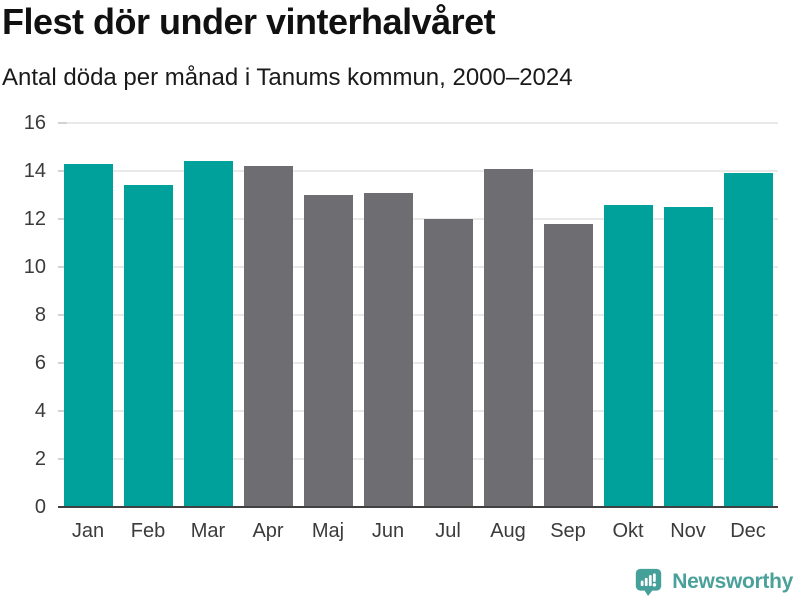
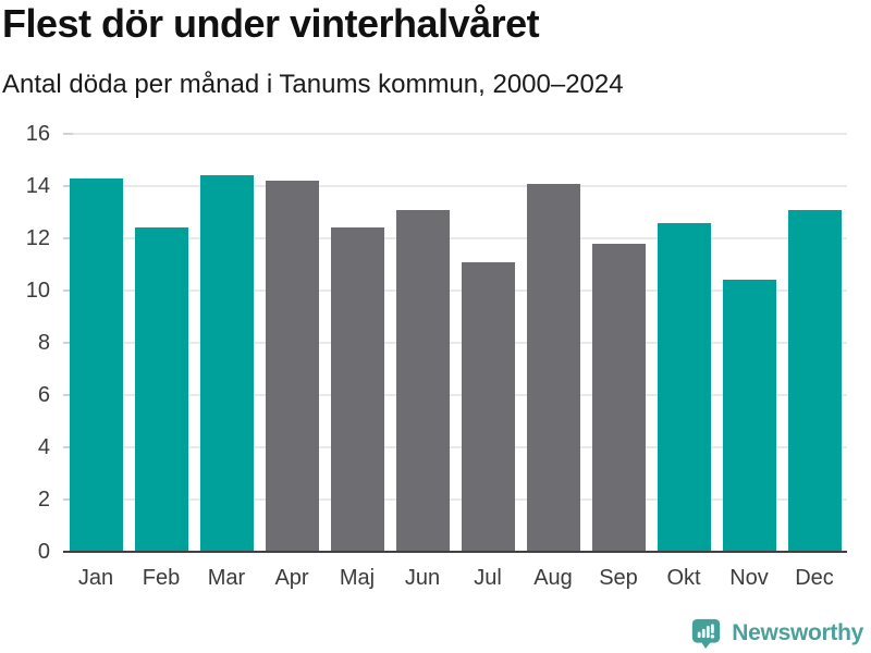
Feb: 13.4 -> 12.4
Maj: 13.0 -> 12.4
Jul: 12.0 -> 11.1
Nov: 12.5 -> 10.4
Dec: 13.9 -> 13.1
